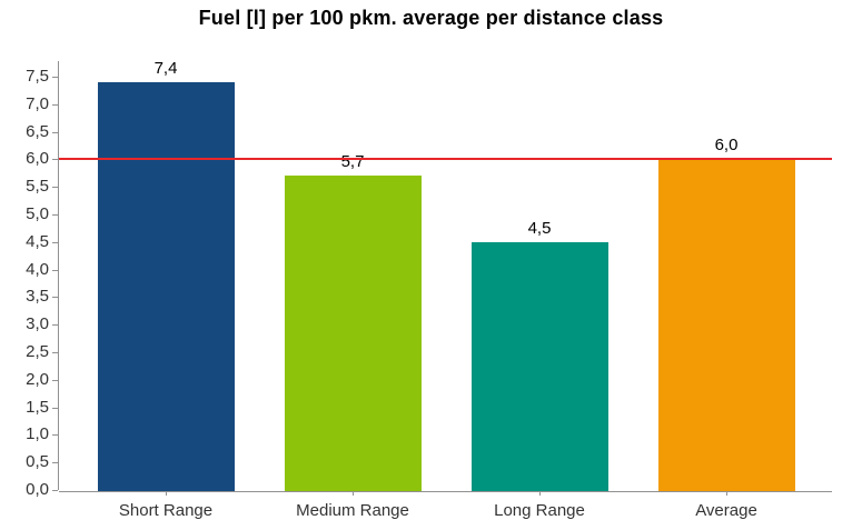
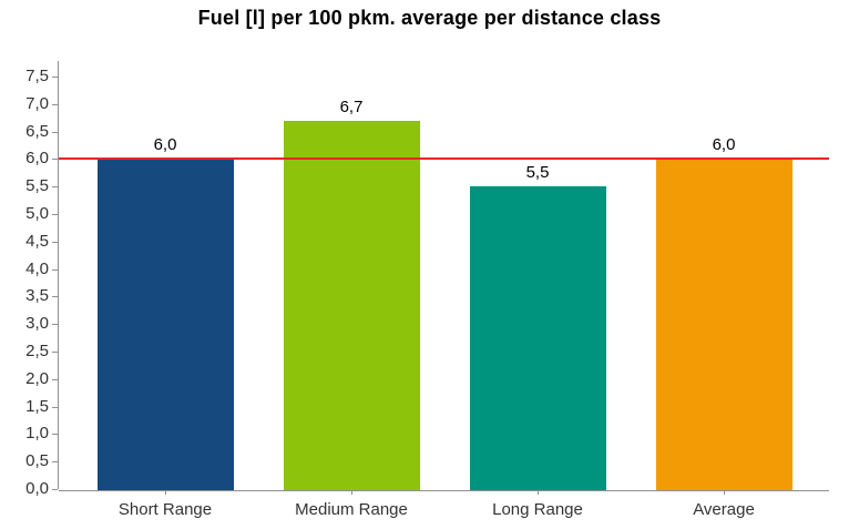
Short Range: 7,4 -> 6,0
Medium Range: 5,7 -> 6,7
Long Range: 4,5 -> 5,5
